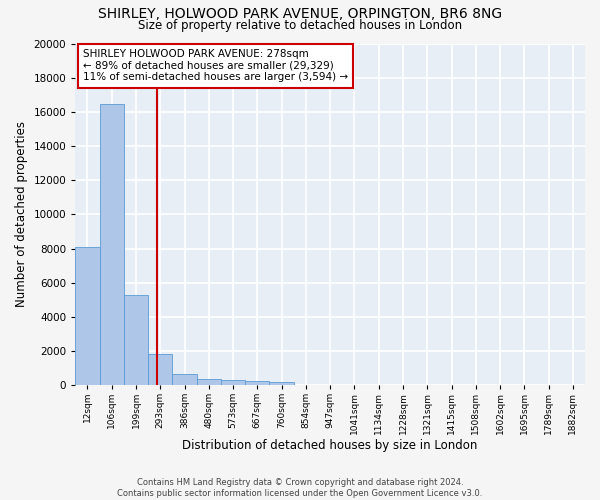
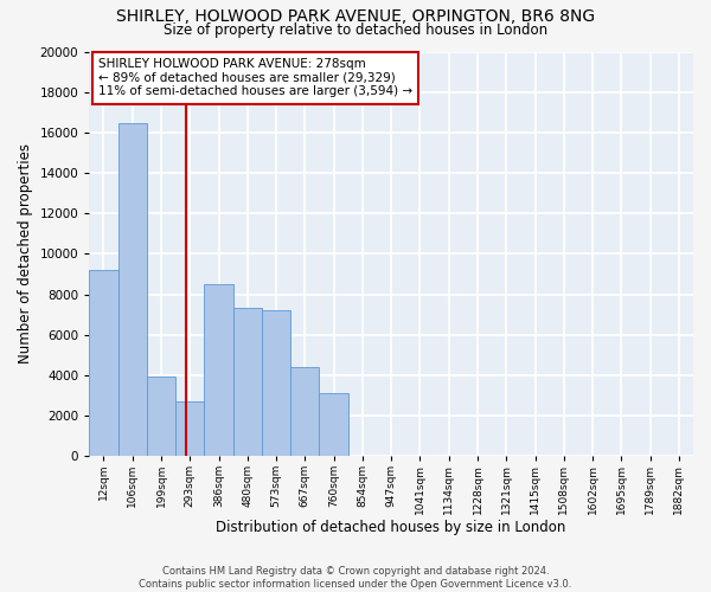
12sqm: 8100 -> 9200
199sqm: 5300 -> 3900
293sqm: 1800 -> 2700
386sqm: 600 -> 8500
480sqm: 400 -> 7300
573sqm: 300 -> 7200
667sqm: 200 -> 4400
760sqm: 200 -> 3100
